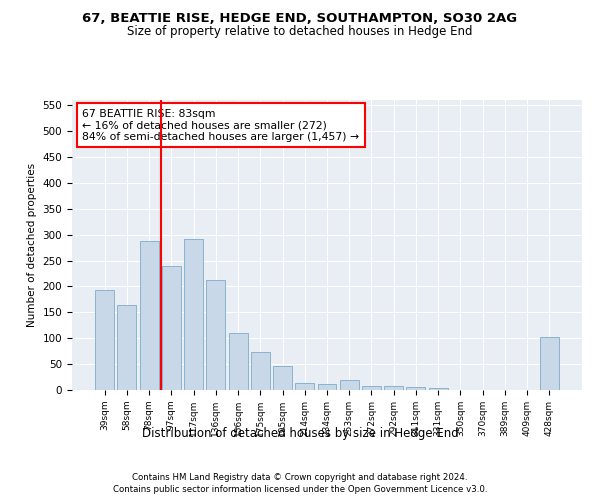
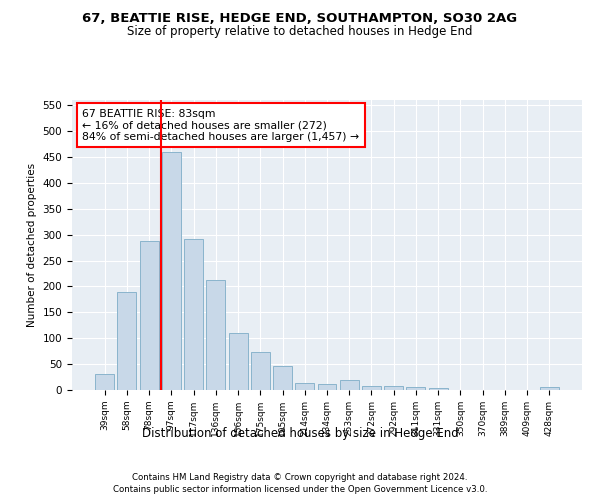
39sqm: 194 -> 30
58sqm: 164 -> 190
97sqm: 240 -> 460
428sqm: 102 -> 5
